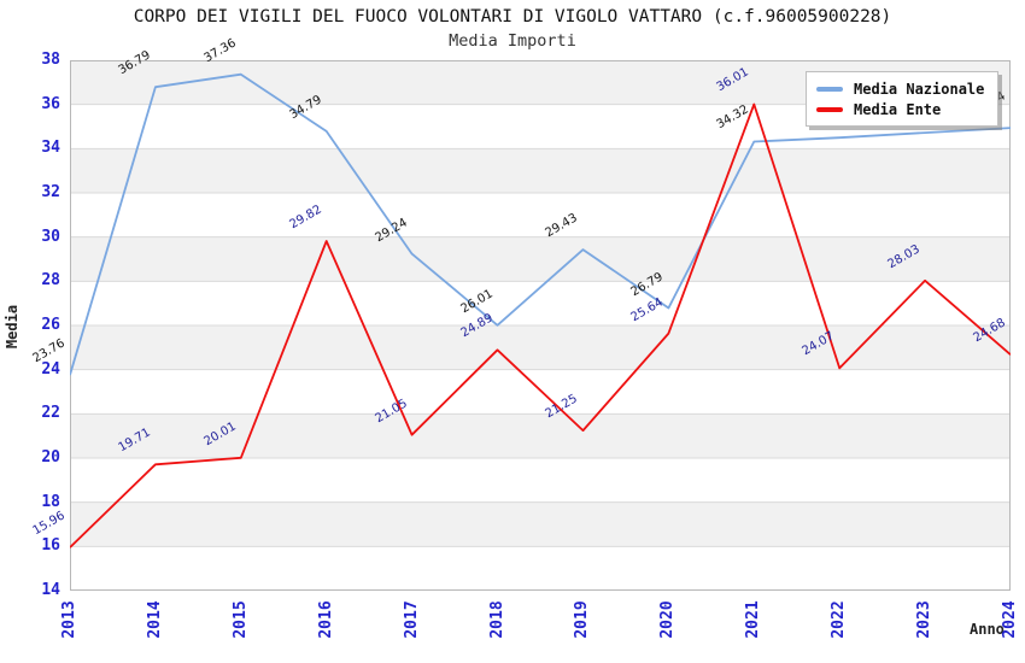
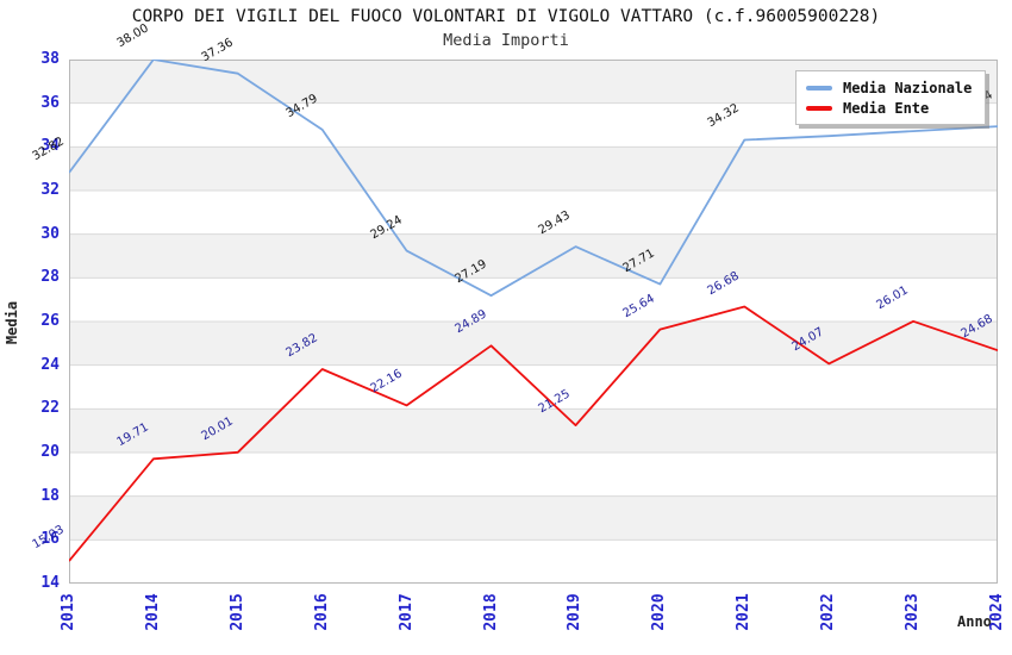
Media Nazionale/2013: 23.76 -> 32.82
Media Ente/2013: 15.96 -> 15.03
Media Nazionale/2014: 36.79 -> 38.00
Media Ente/2016: 29.82 -> 23.82
Media Ente/2017: 21.05 -> 22.16
Media Nazionale/2018: 26.01 -> 27.19
Media Nazionale/2020: 26.79 -> 27.71
Media Ente/2021: 36.01 -> 26.68
Media Ente/2023: 28.03 -> 26.01
